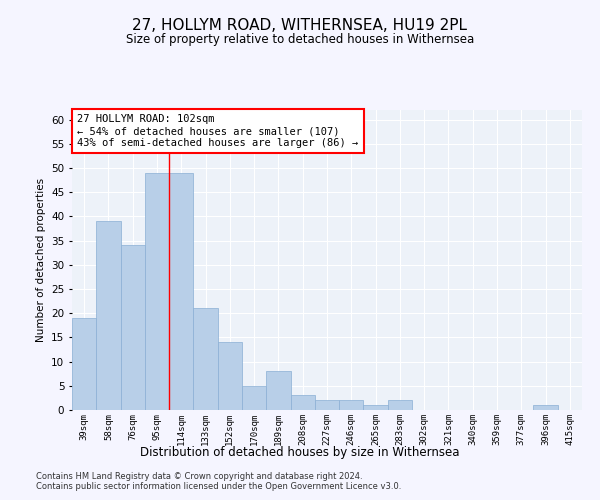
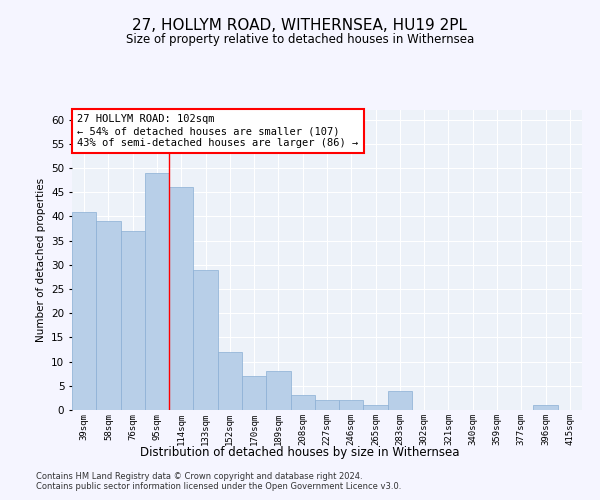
39sqm: 19 -> 41
76sqm: 34 -> 37
114sqm: 49 -> 46
133sqm: 21 -> 29
152sqm: 14 -> 12
170sqm: 5 -> 7
283sqm: 2 -> 4
